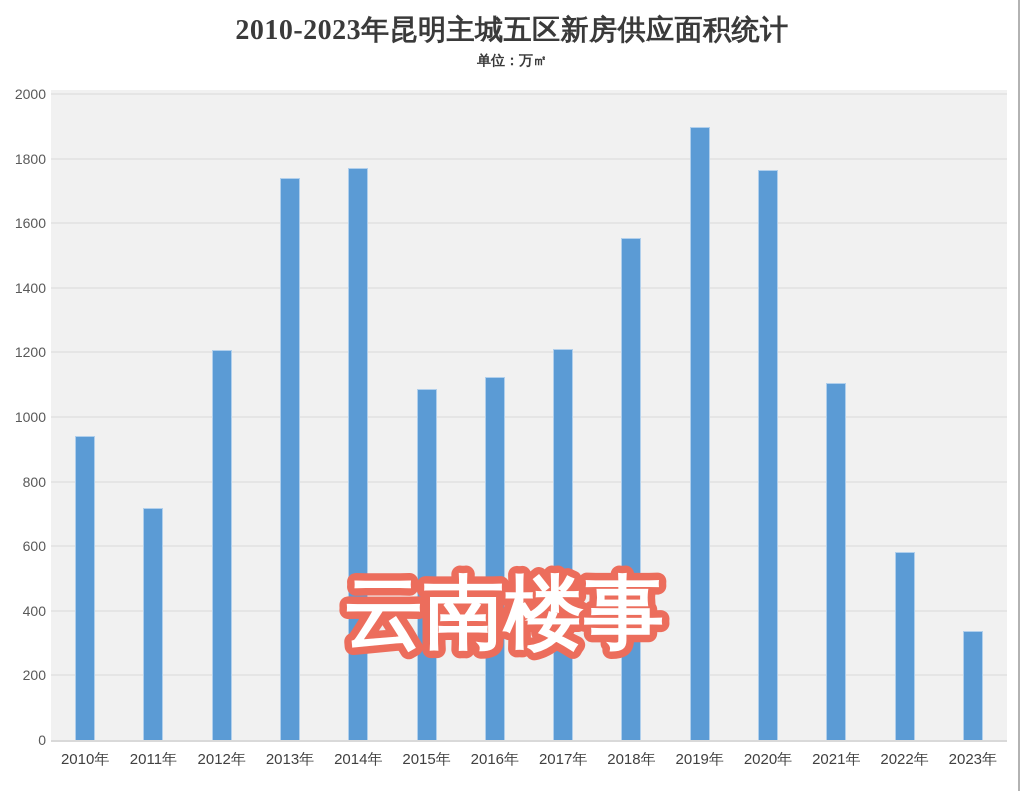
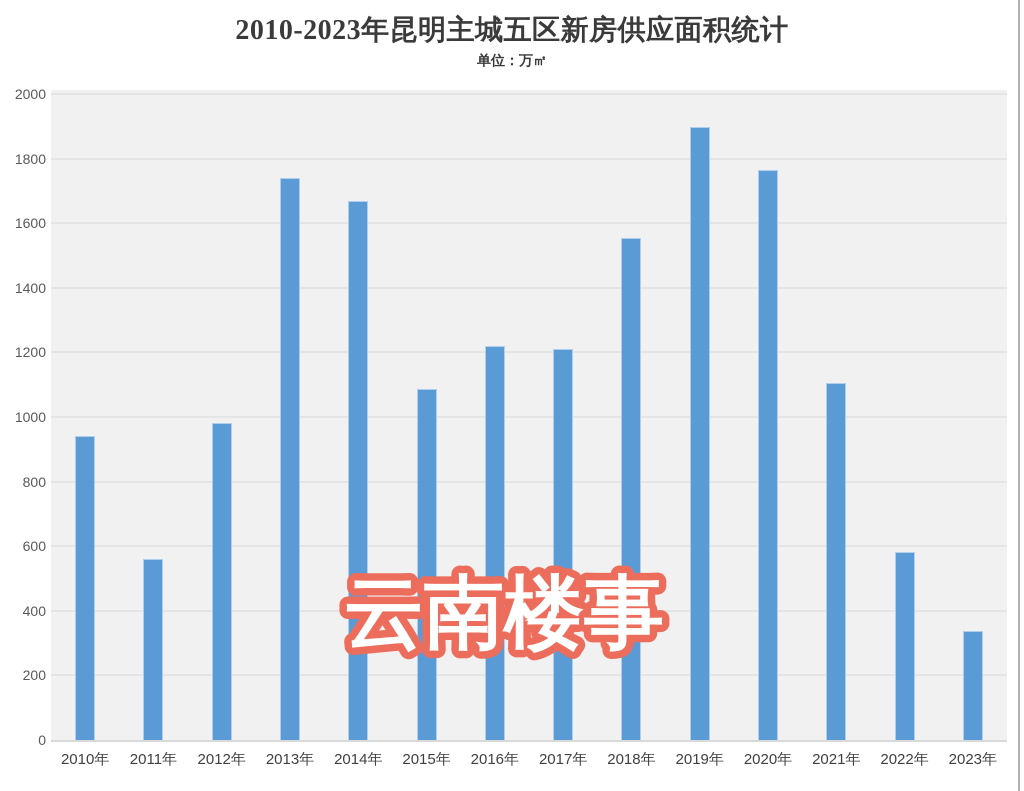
2011年: 720 -> 560
2012年: 1210 -> 980
2014年: 1770 -> 1670
2016年: 1120 -> 1220
